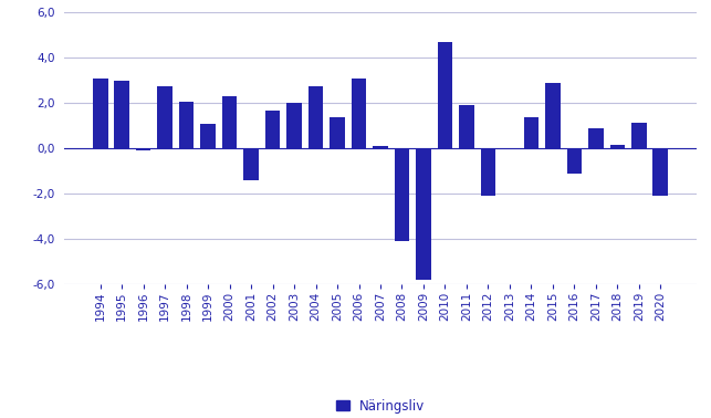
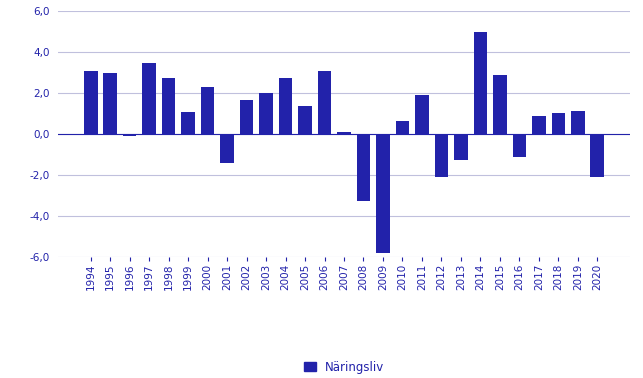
1997: 2,75 -> 3,50
1998: 2,05 -> 2,75
2008: -4,10 -> -3,25
2010: 4,70 -> 0,65
2013: -0,05 -> -1,25
2014: 1,40 -> 5,00
2018: 0,15 -> 1,05
